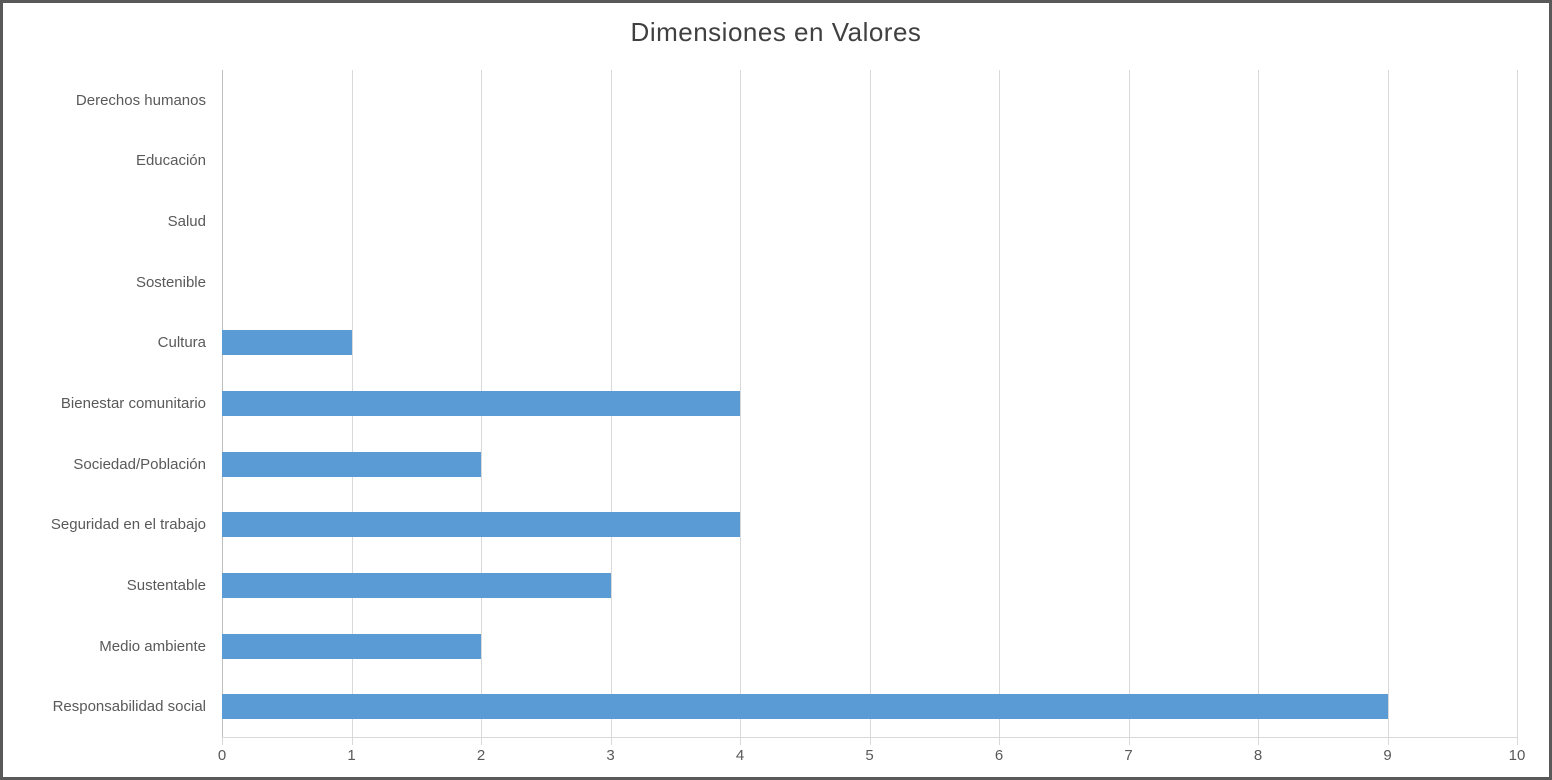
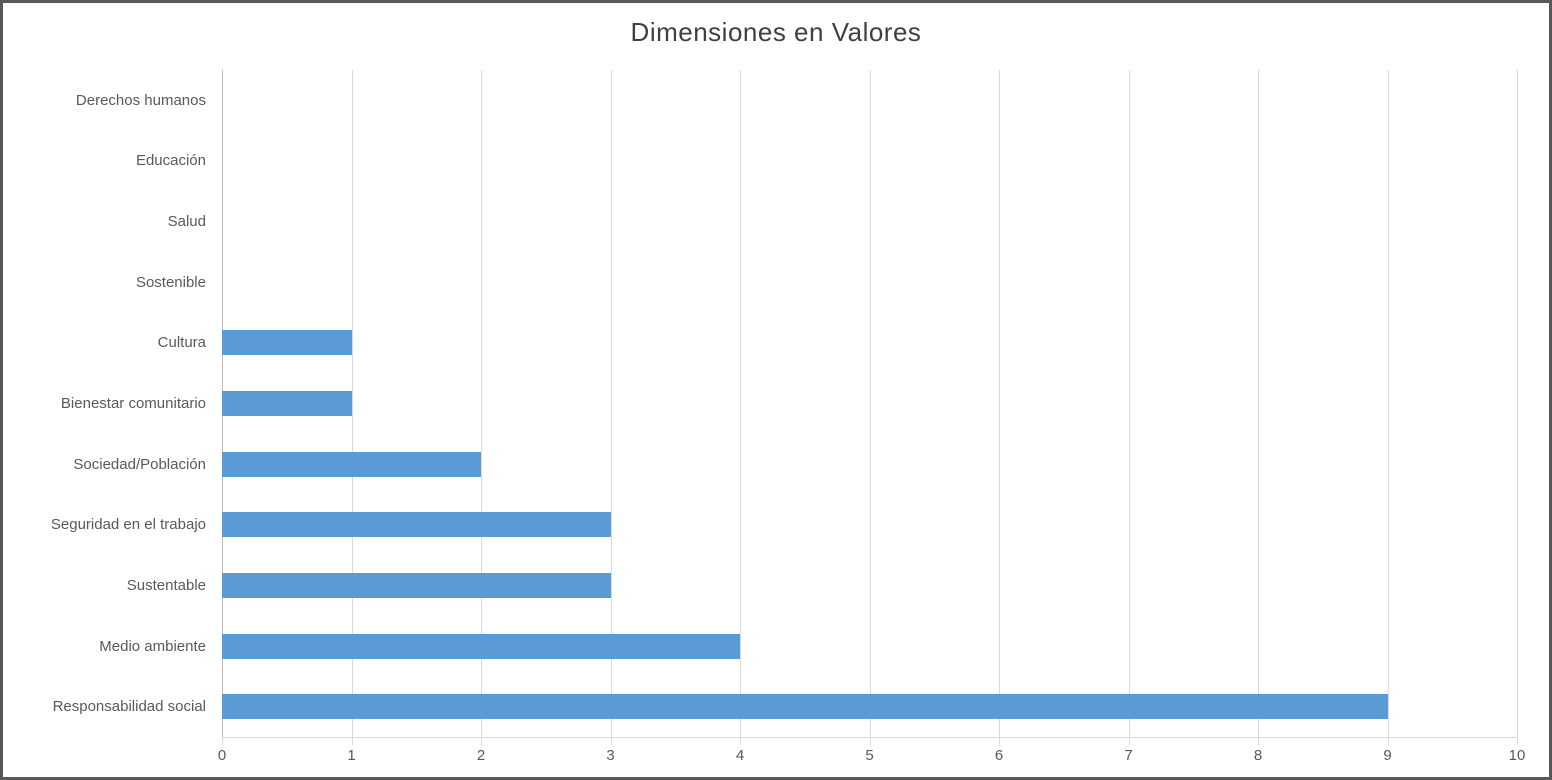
Bienestar comunitario: 4 -> 1
Seguridad en el trabajo: 4 -> 3
Medio ambiente: 2 -> 4
